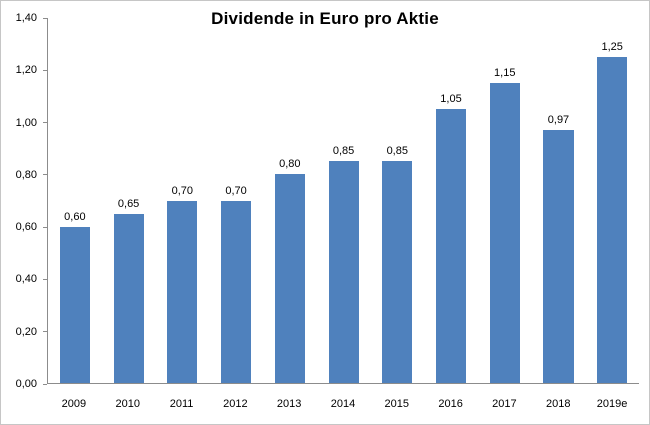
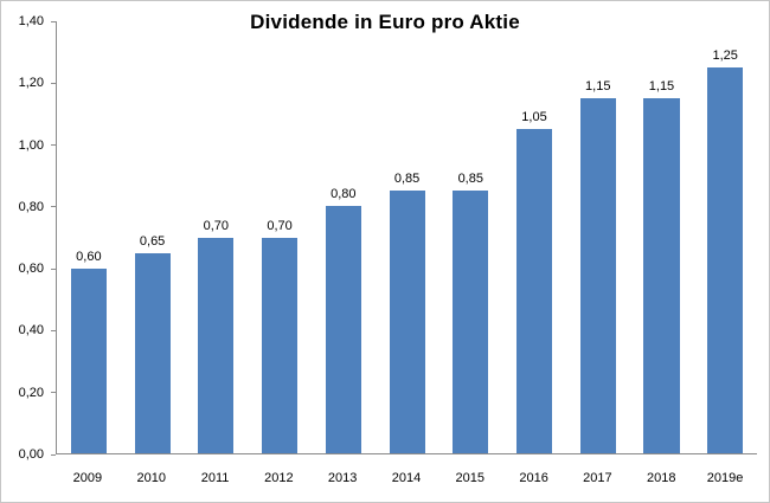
2018: 0,97 -> 1,15
